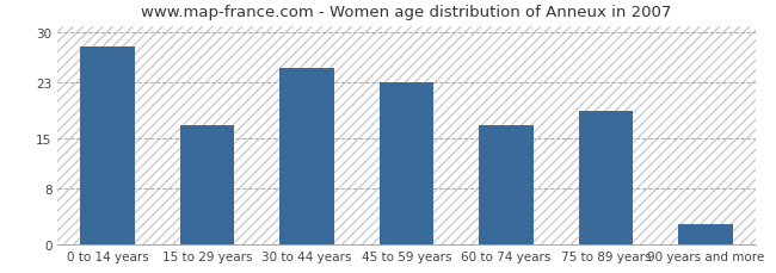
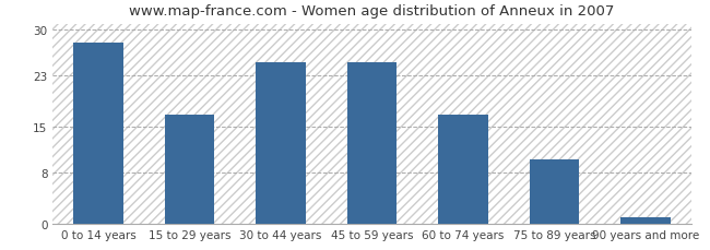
45 to 59 years: 23 -> 25
75 to 89 years: 19 -> 10
90 years and more: 3 -> 1
